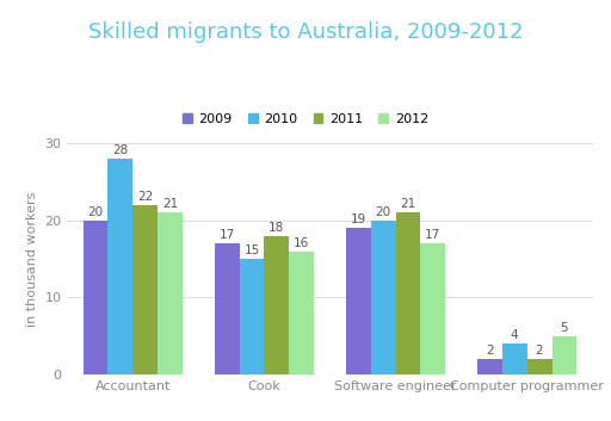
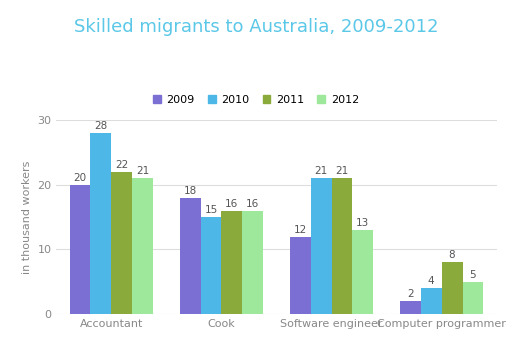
2009/Cook: 17 -> 18
2011/Cook: 18 -> 16
2009/Software engineer: 19 -> 12
2010/Software engineer: 20 -> 21
2012/Software engineer: 17 -> 13
2011/Computer programmer: 2 -> 8
